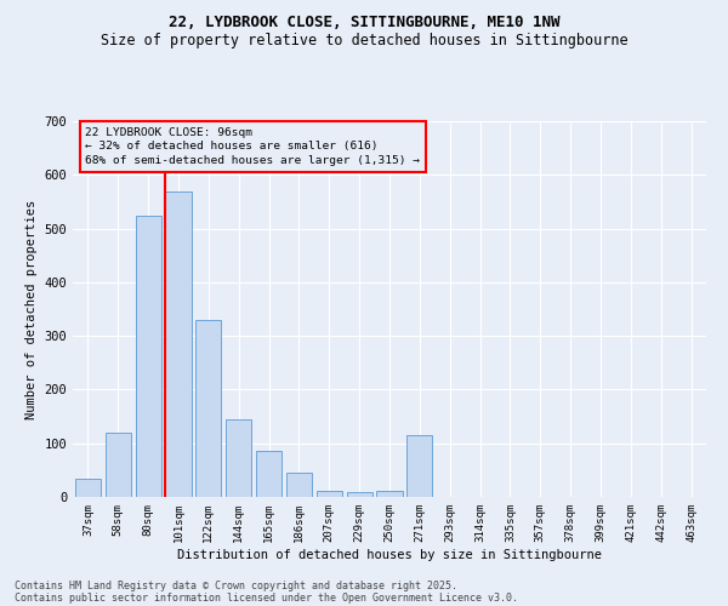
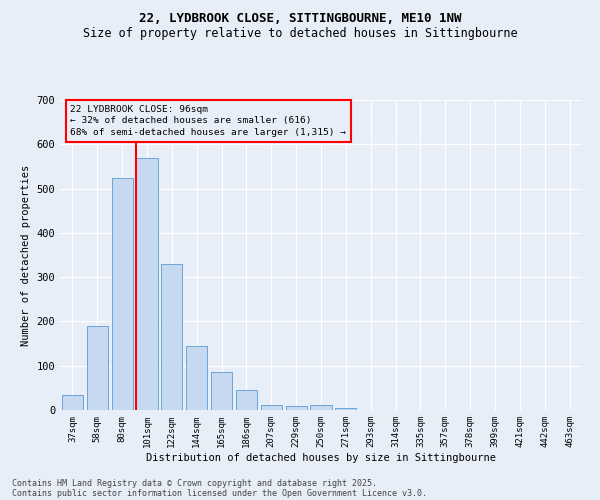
58sqm: 120 -> 190
271sqm: 115 -> 5
